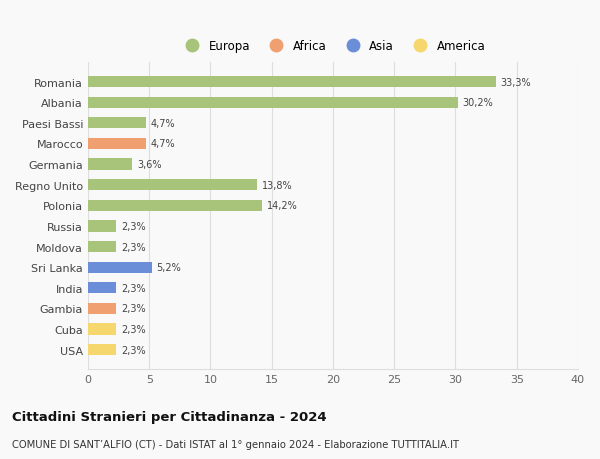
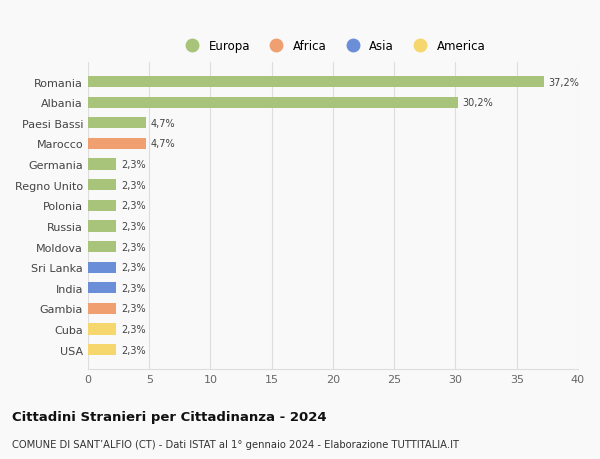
Romania: 33,3% -> 37,2%
Germania: 3,6% -> 2,3%
Regno Unito: 13,8% -> 2,3%
Polonia: 14,2% -> 2,3%
Sri Lanka: 5,2% -> 2,3%
